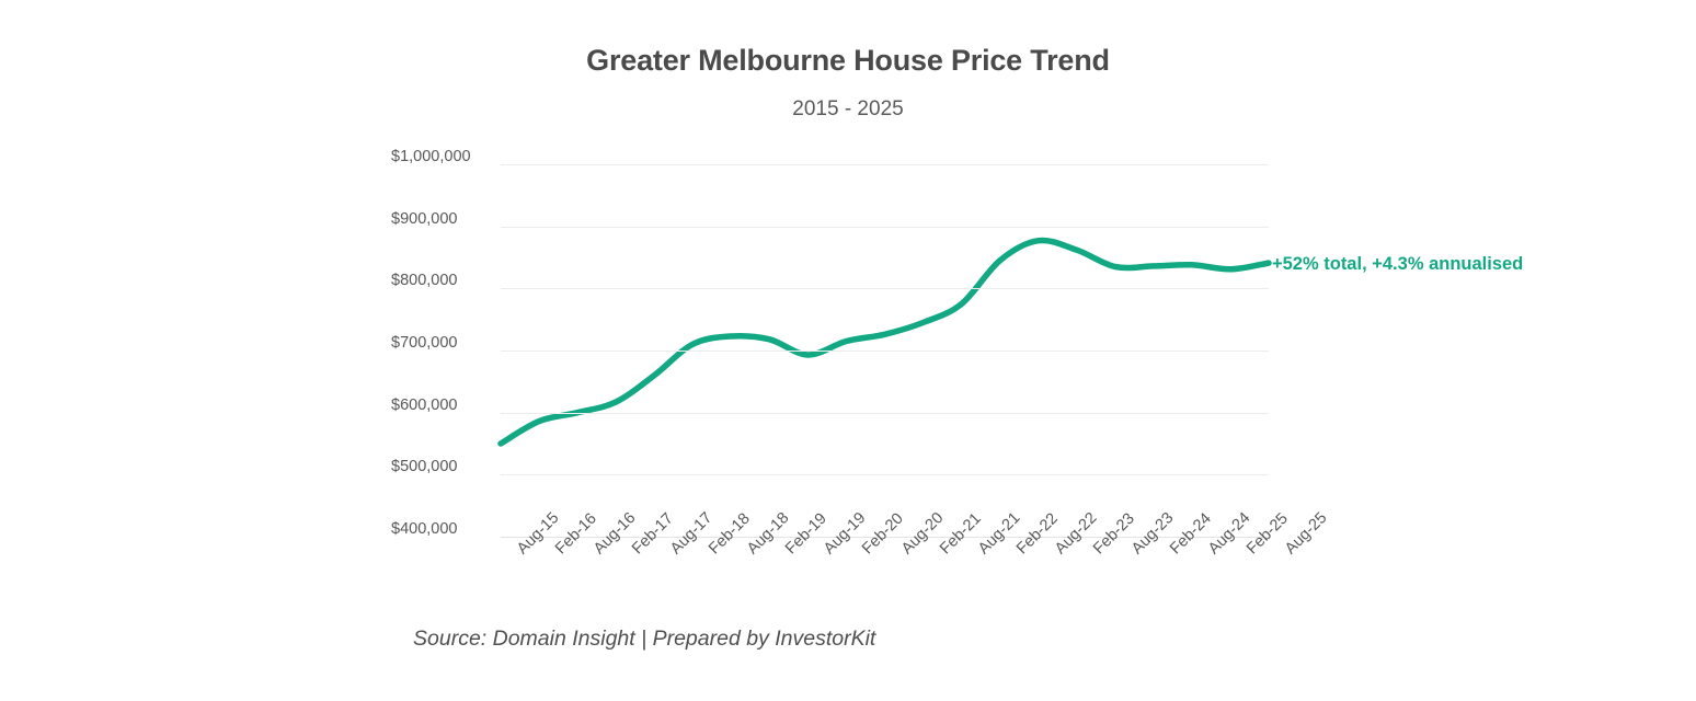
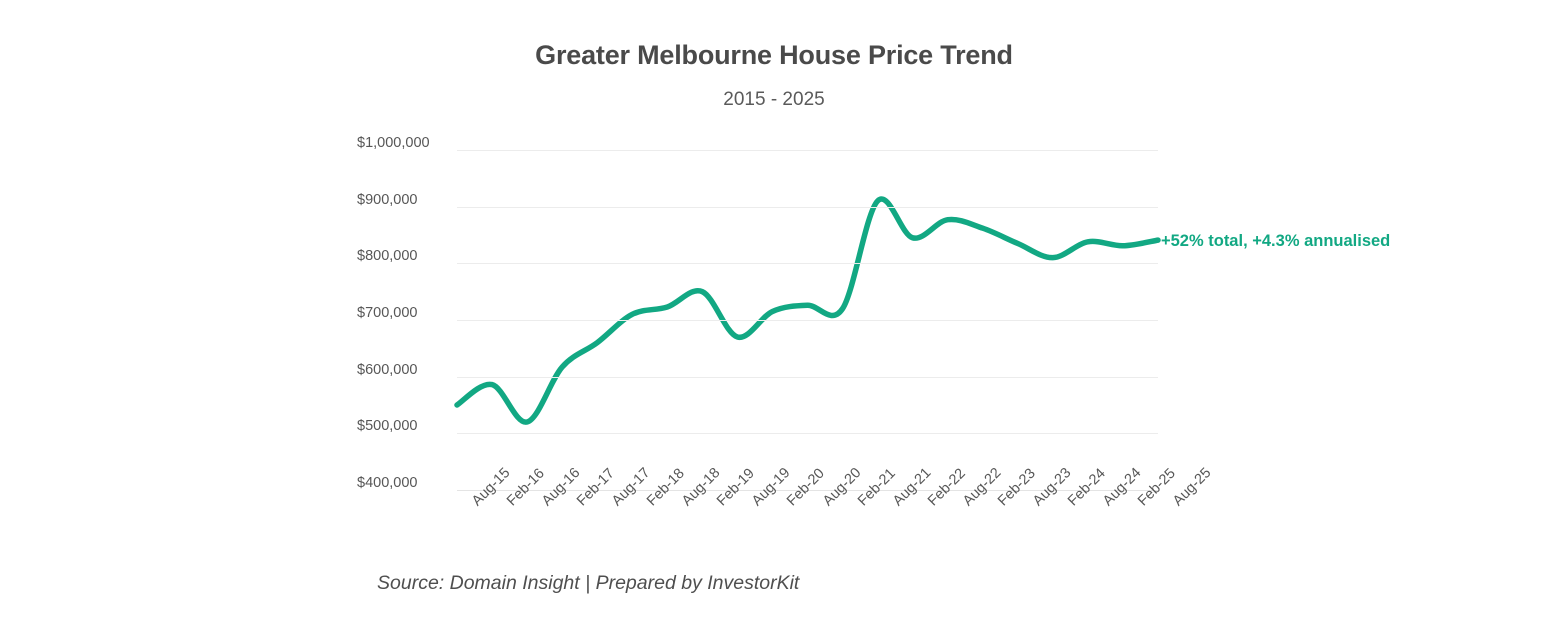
Aug-16: $600000 -> $520000
Feb-19: $720000 -> $750000
Aug-19: $690000 -> $670000
Feb-21: $740000 -> $720000
Aug-21: $780000 -> $910000
Feb-24: $840000 -> $810000
